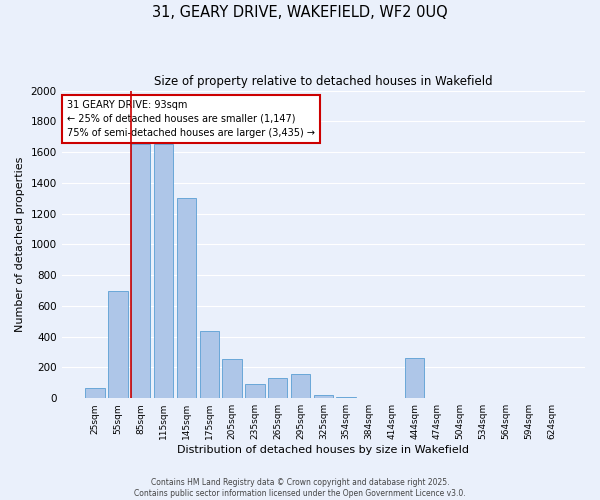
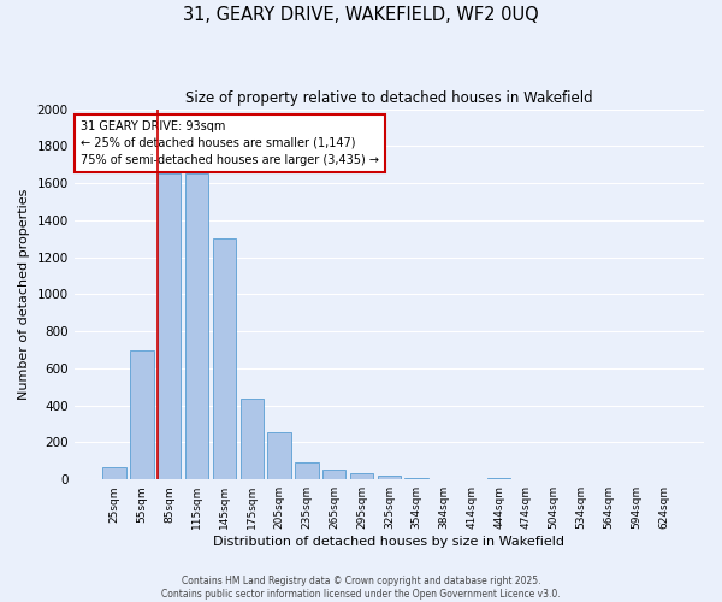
265sqm: 130 -> 60
295sqm: 160 -> 40
444sqm: 260 -> 10
